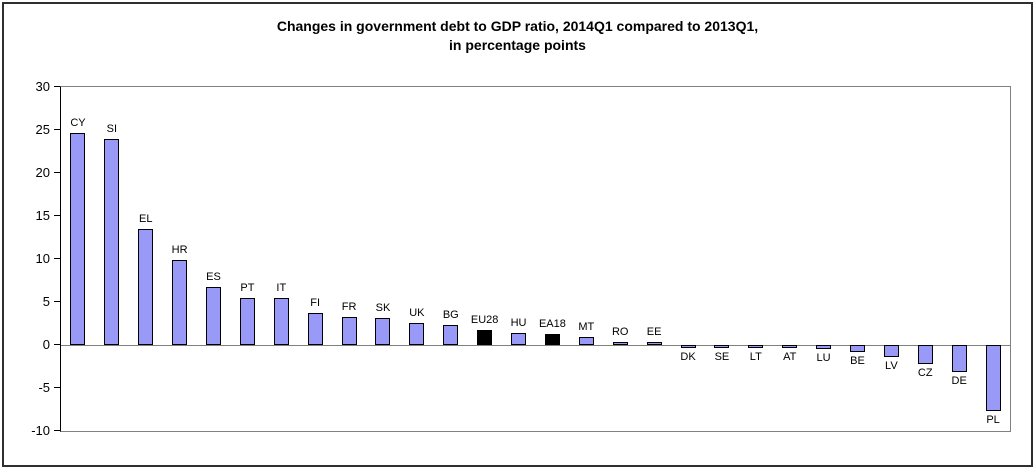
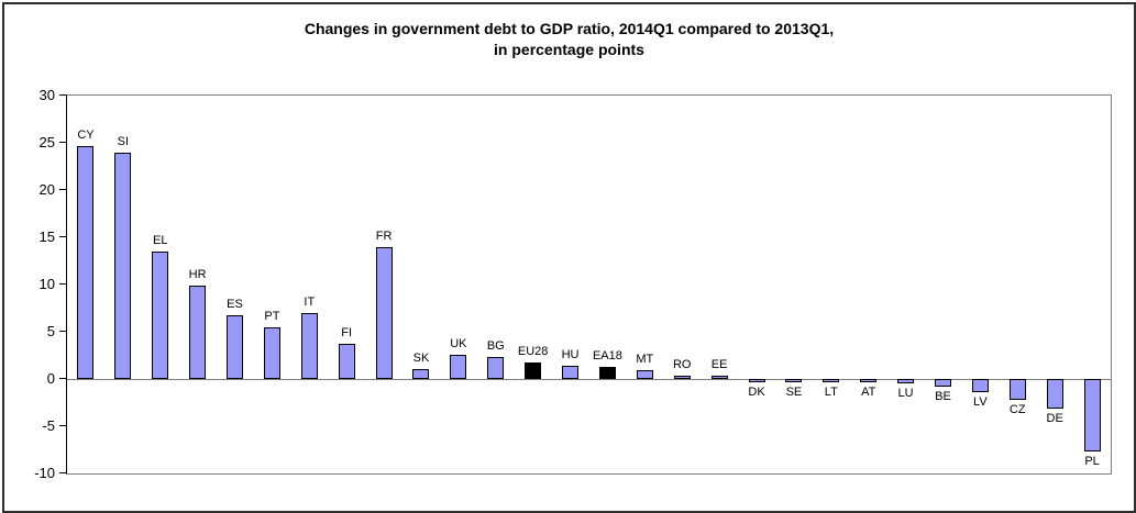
IT: 6 -> 7
FR: 3 -> 14
SK: 3 -> 1
